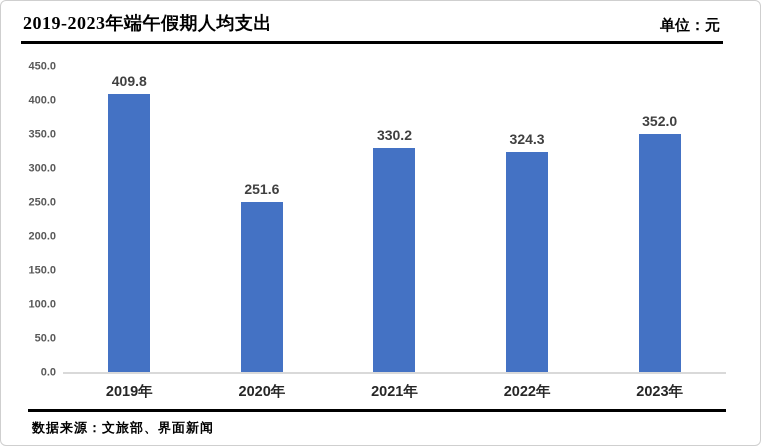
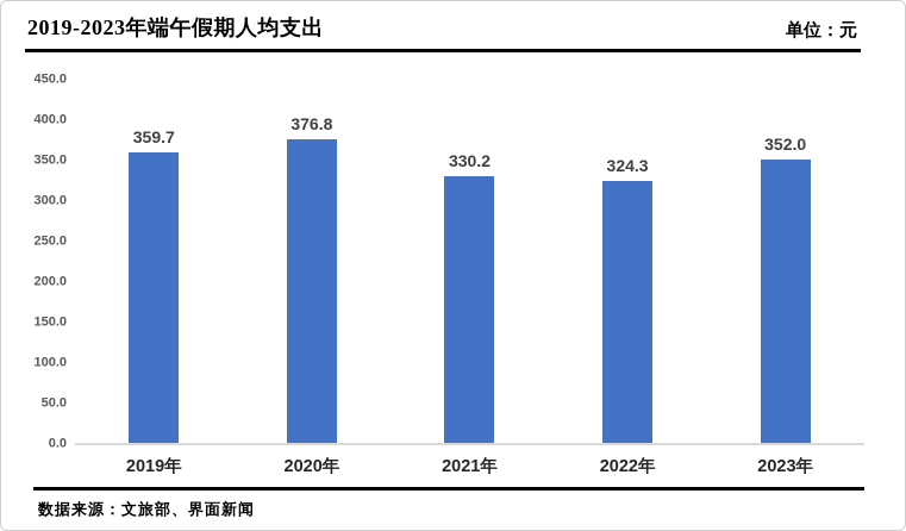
2019年: 409.8 -> 359.7
2020年: 251.6 -> 376.8
